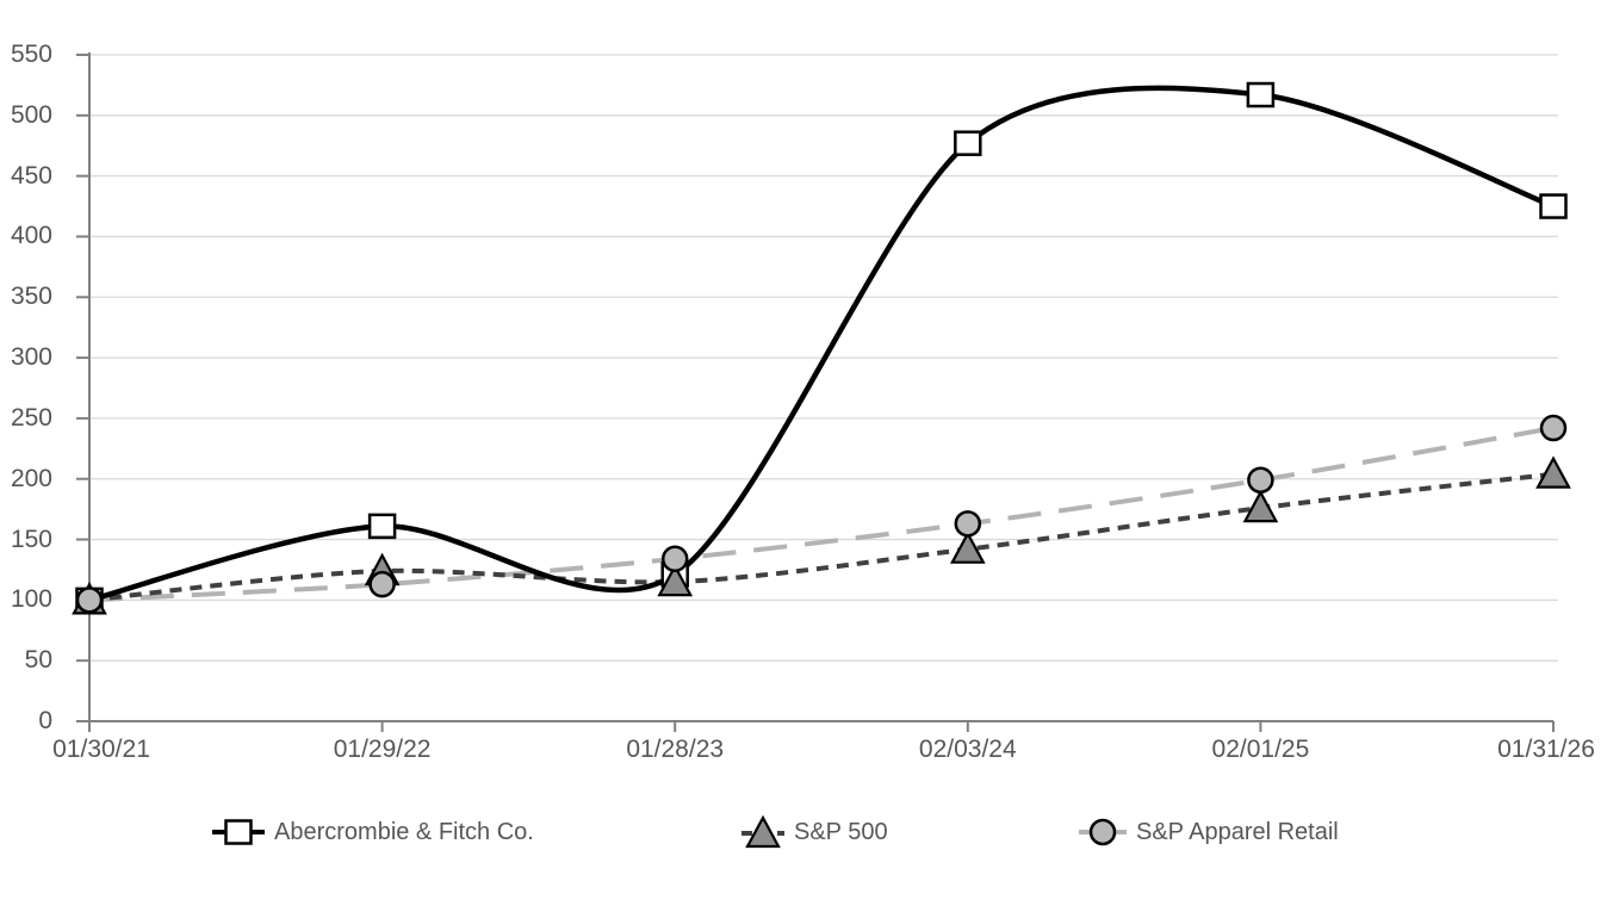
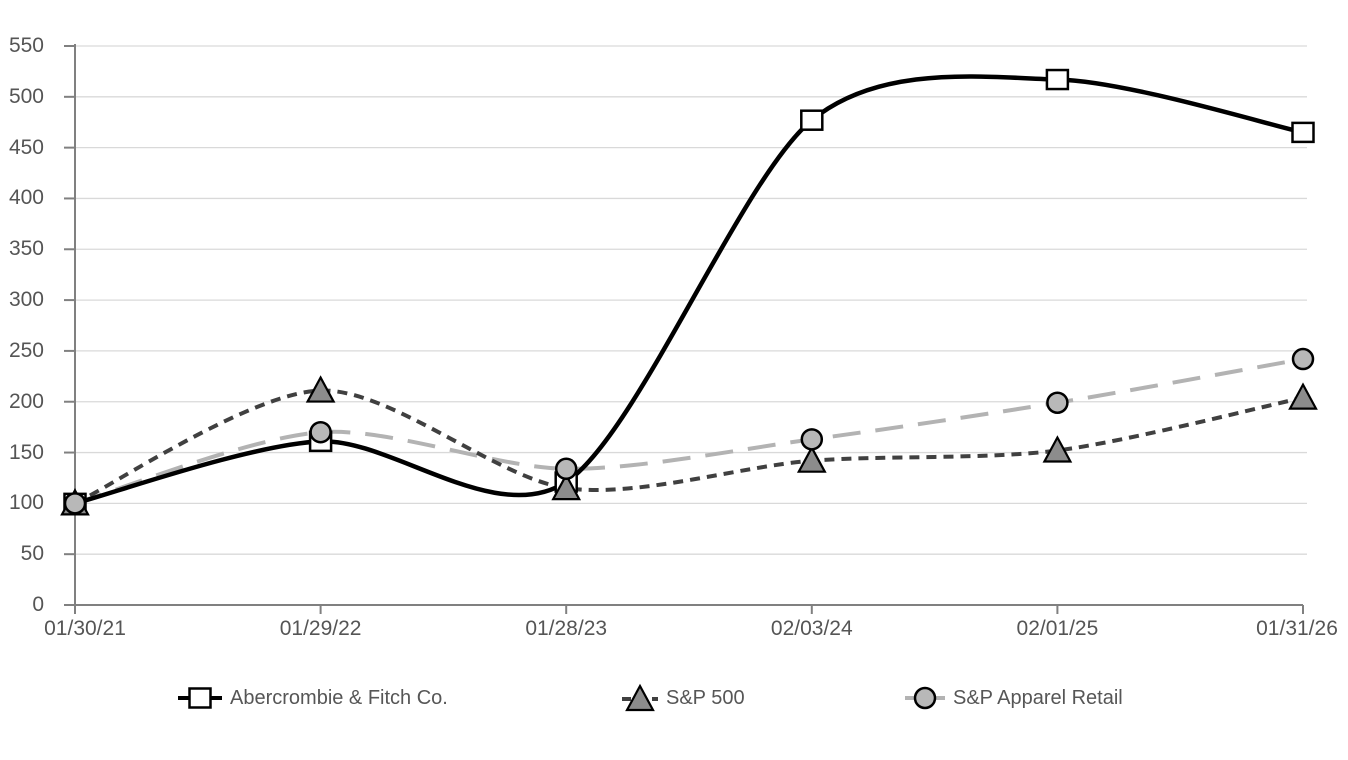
S&P 500/01/29/22: 124 -> 211
S&P Apparel Retail/01/29/22: 113 -> 170
S&P 500/02/01/25: 176 -> 152
Abercrombie & Fitch Co./01/31/26: 425 -> 465
